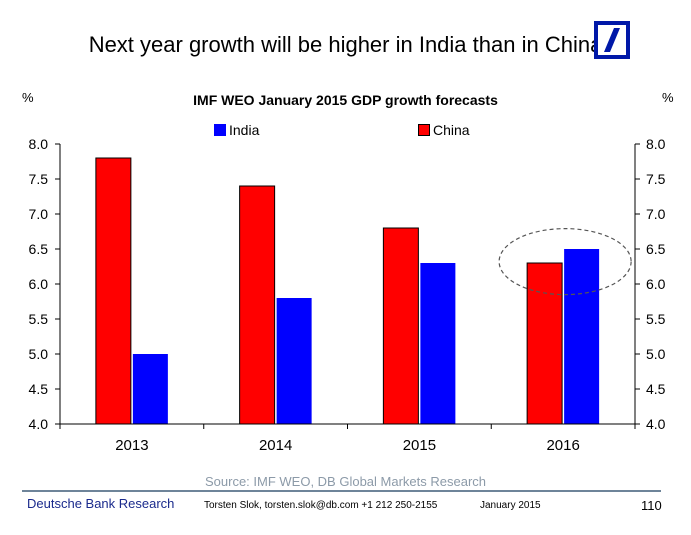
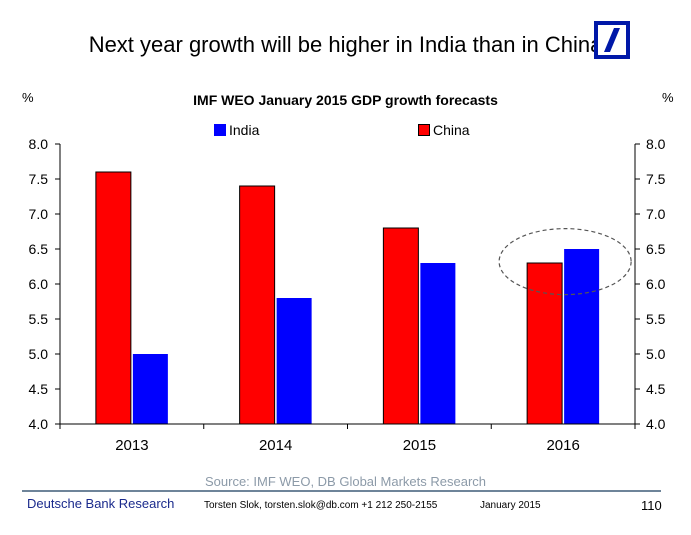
China/2013: 7.8 -> 7.6
